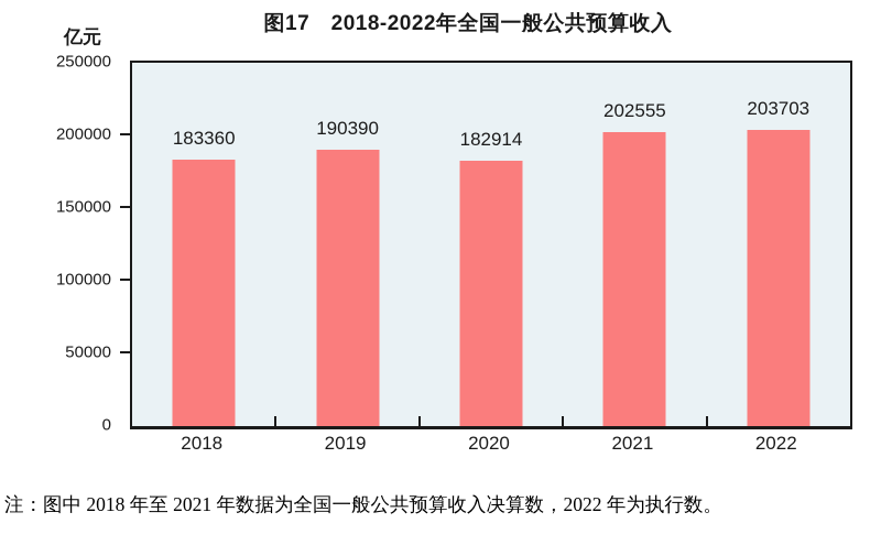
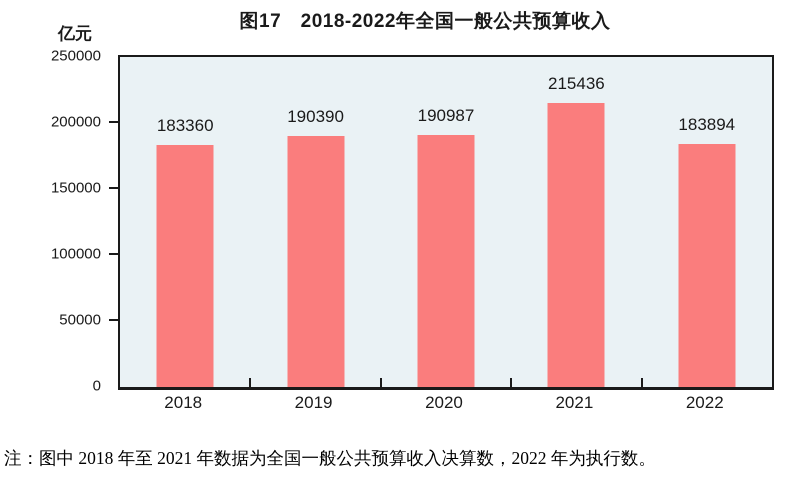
2020: 182914 -> 190987
2021: 202555 -> 215436
2022: 203703 -> 183894
